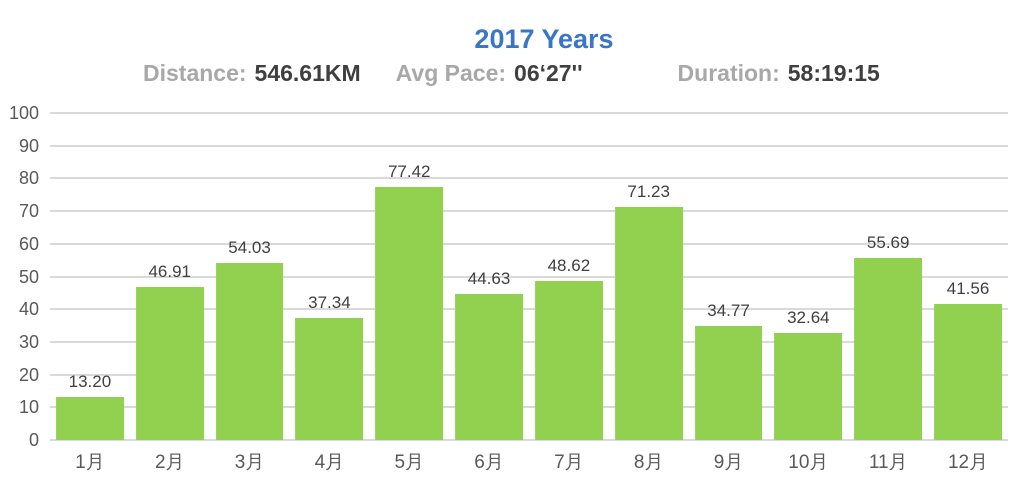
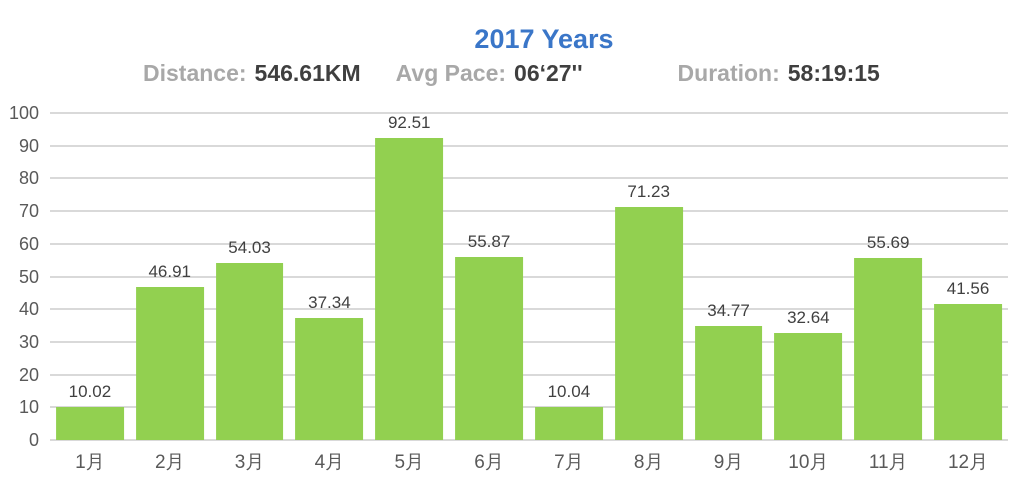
1月: 13.20 -> 10.02
5月: 77.42 -> 92.51
6月: 44.63 -> 55.87
7月: 48.62 -> 10.04
